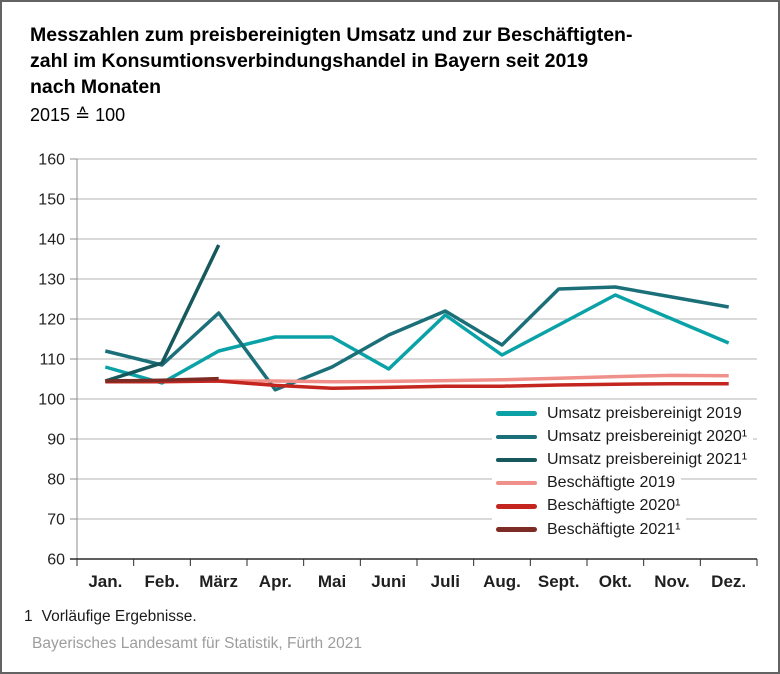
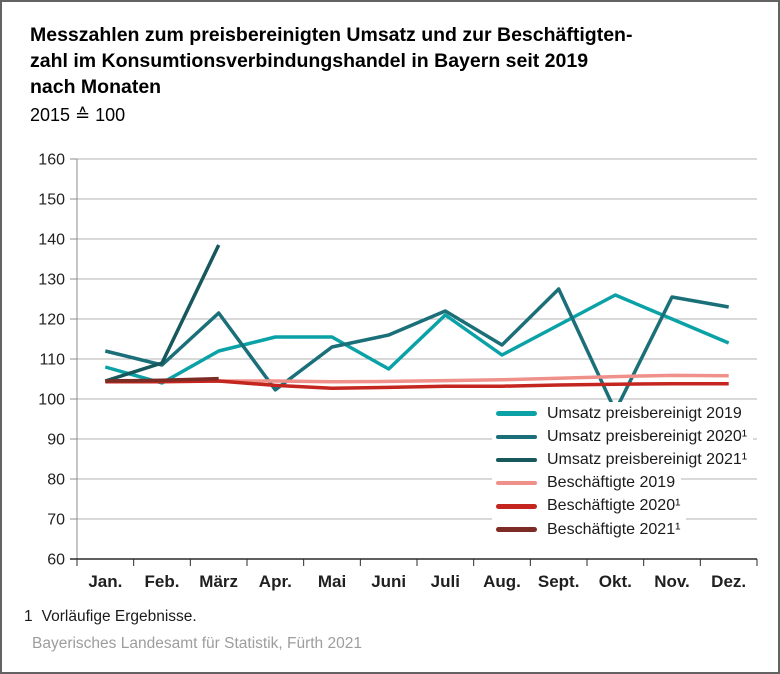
Umsatz preisbereinigt 2020¹/Mai: 108 -> 113
Umsatz preisbereinigt 2020¹/Okt.: 128 -> 97
